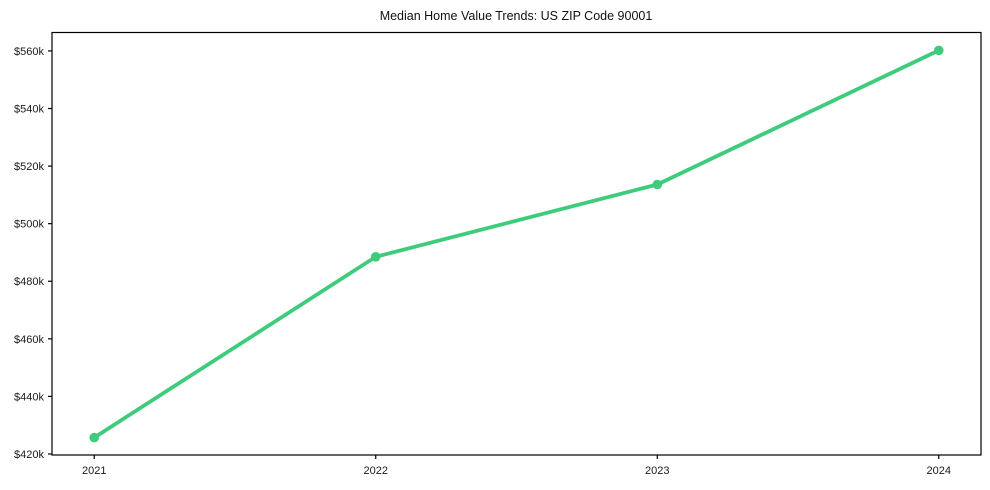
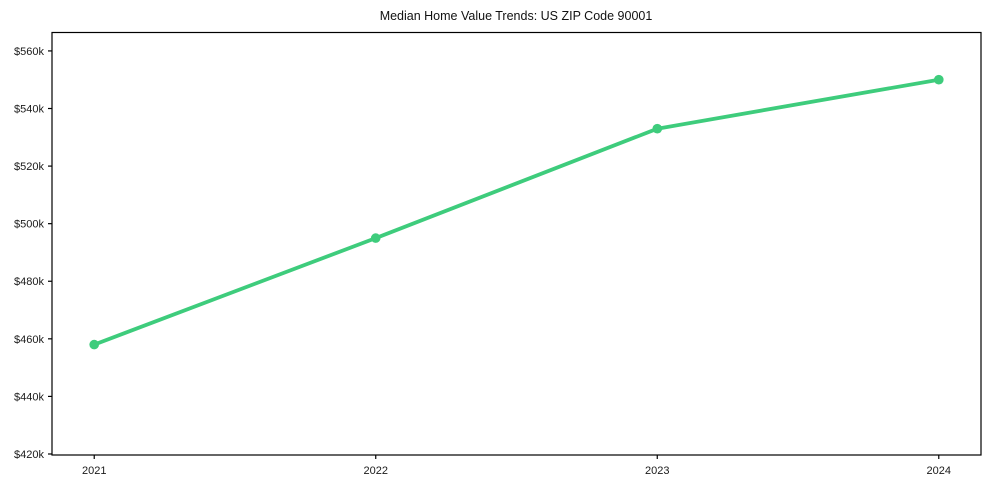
2021: $426k -> $458k
2022: $488k -> $495k
2023: $514k -> $533k
2024: $560k -> $550k
